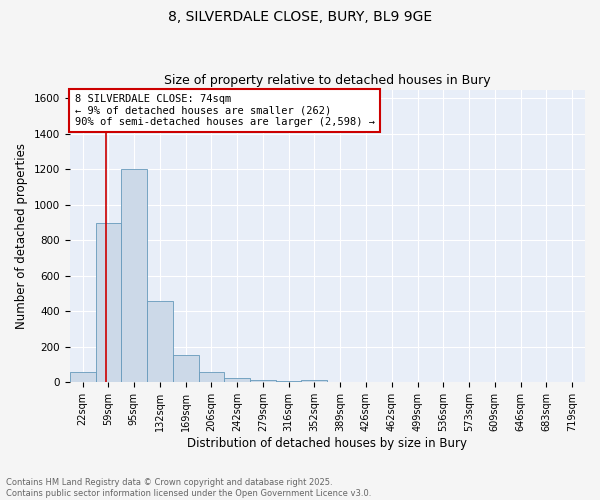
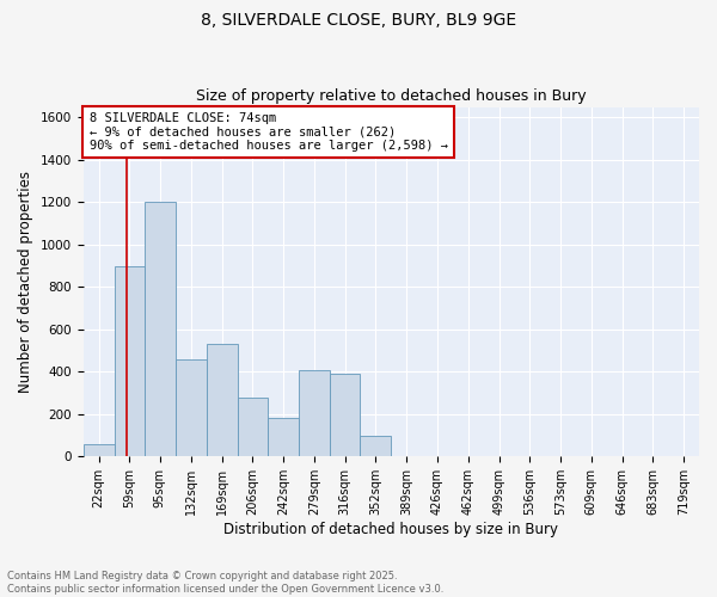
169sqm: 160 -> 530
206sqm: 60 -> 280
242sqm: 20 -> 180
279sqm: 20 -> 410
316sqm: 0 -> 390
352sqm: 20 -> 100
